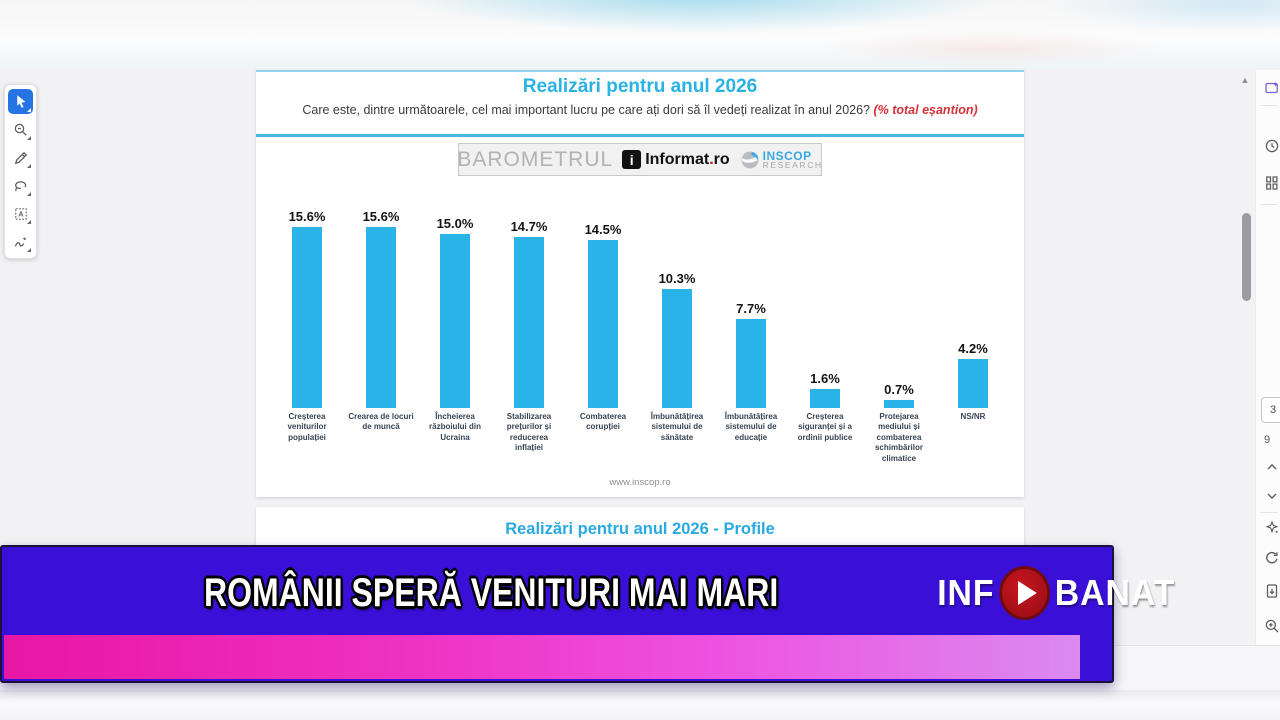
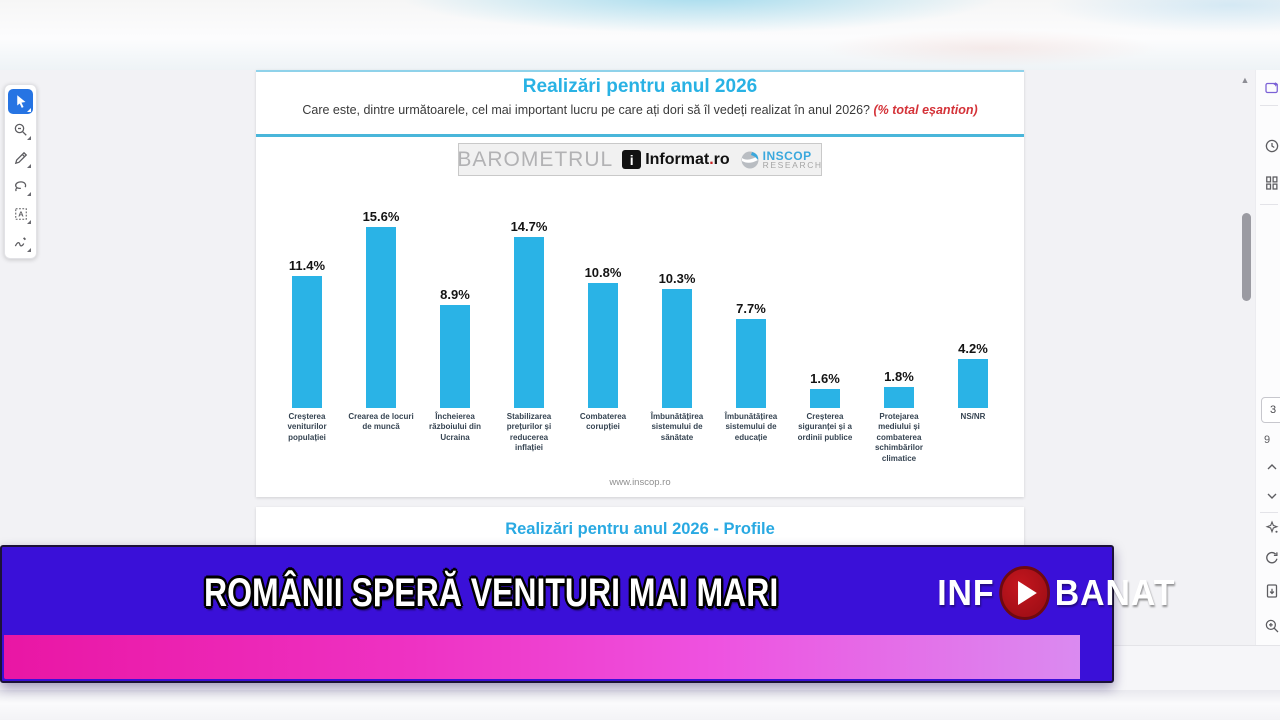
Creșterea veniturilor populației: 15.6% -> 11.4%
Încheierea războiului din Ucraina: 15.0% -> 8.9%
Combaterea corupției: 14.5% -> 10.8%
Protejarea mediului și combaterea schimbărilor climatice: 0.7% -> 1.8%
